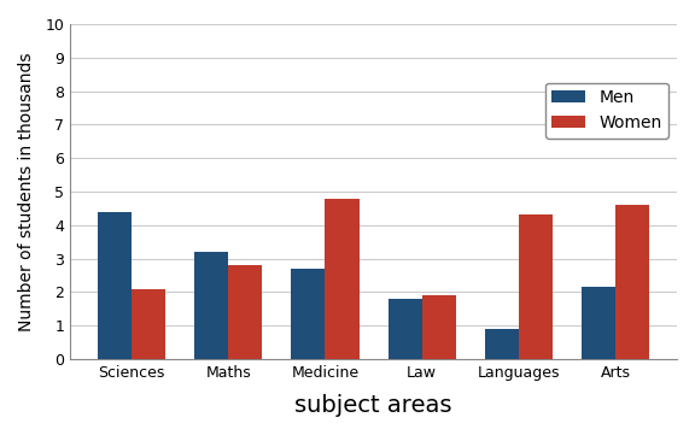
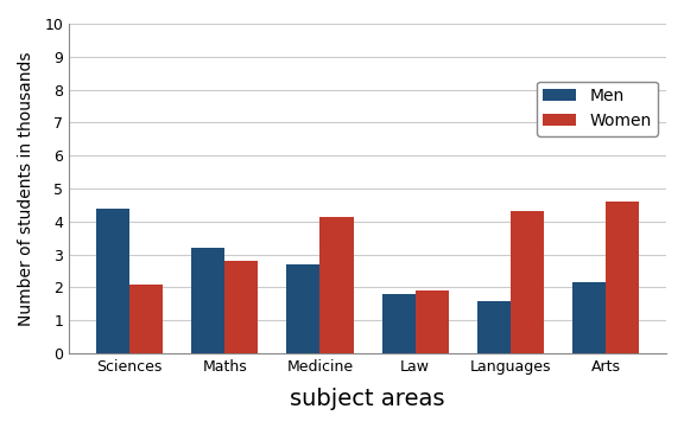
Women/Medicine: 4.80 -> 4.15
Men/Languages: 0.90 -> 1.60
